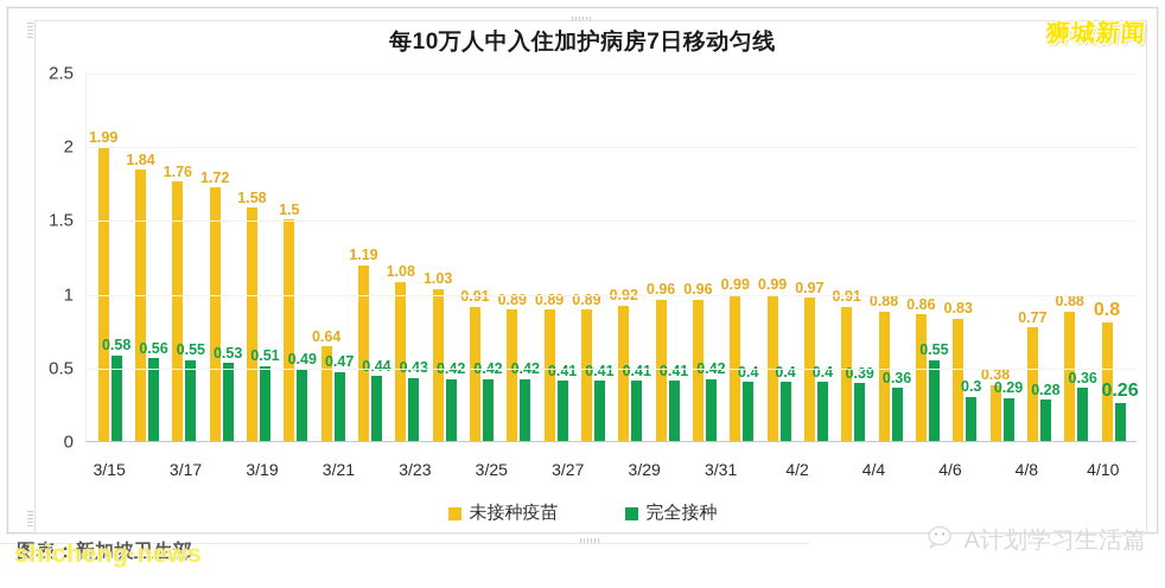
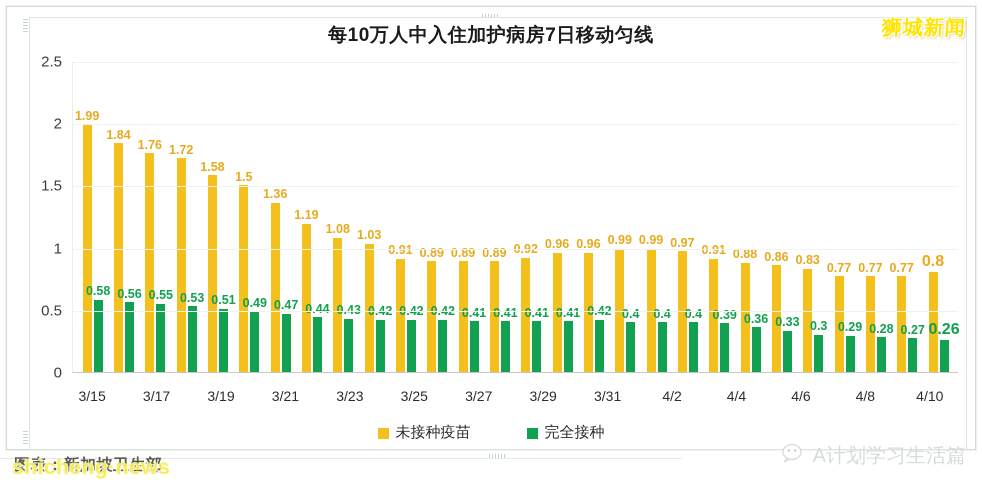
未接种疫苗/3/21: 0.64 -> 1.36
完全接种/4/6: 0.55 -> 0.33
未接种疫苗/4/8: 0.38 -> 0.77
未接种疫苗/4/10: 0.88 -> 0.77
完全接种/4/10: 0.36 -> 0.27
